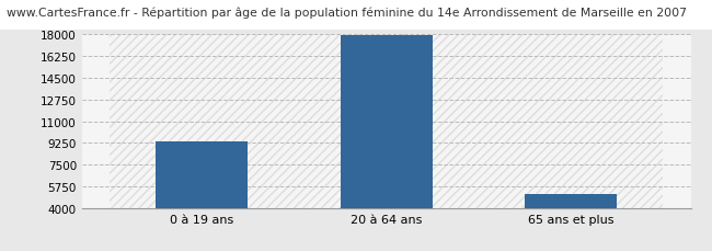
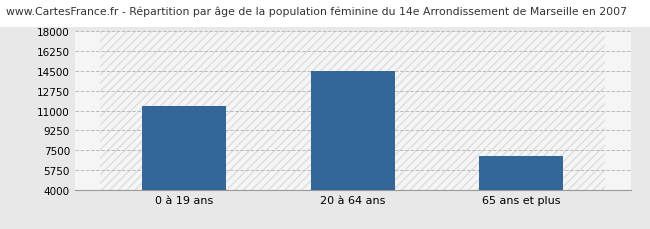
0 à 19 ans: 9400 -> 11400
20 à 64 ans: 17900 -> 14500
65 ans et plus: 5100 -> 7000
